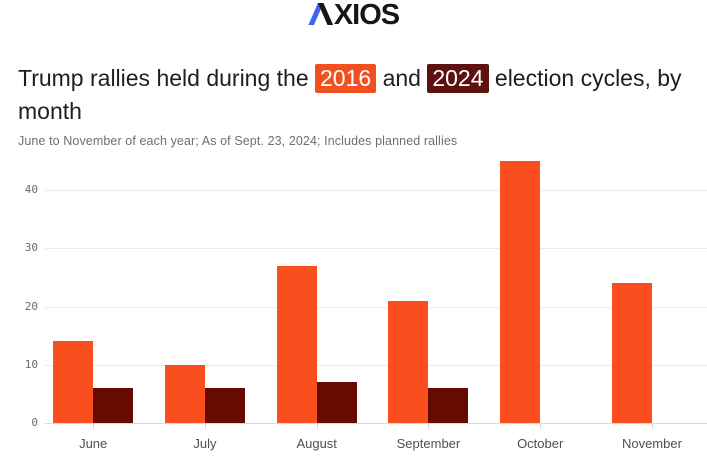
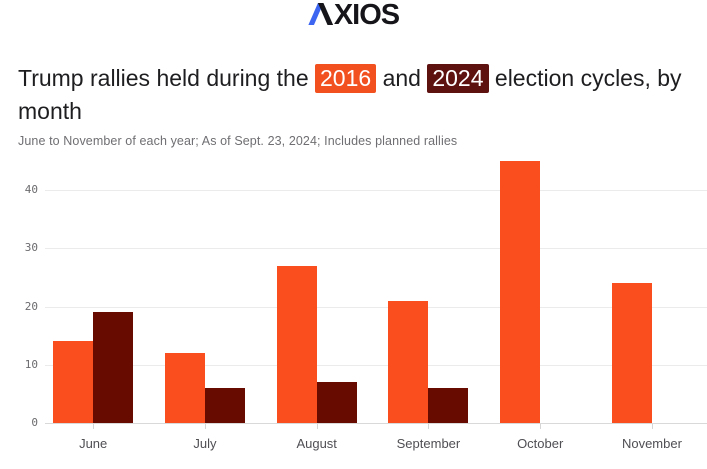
2024/June: 6 -> 19
2016/July: 10 -> 12
